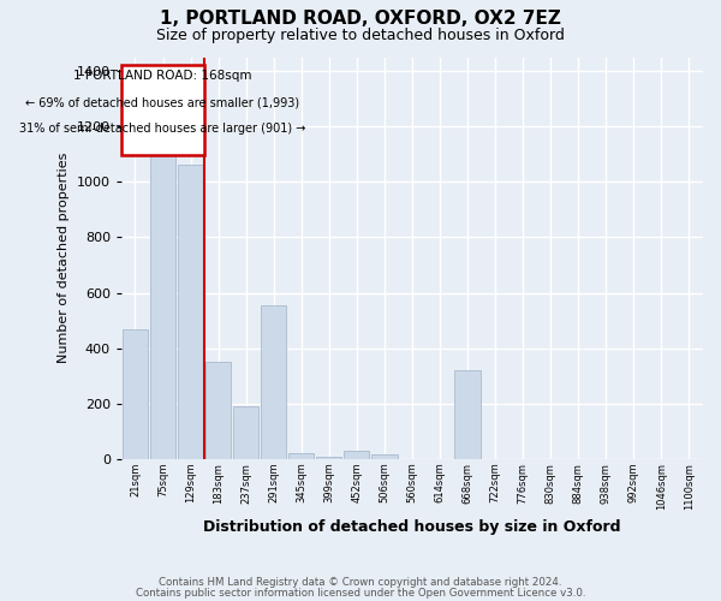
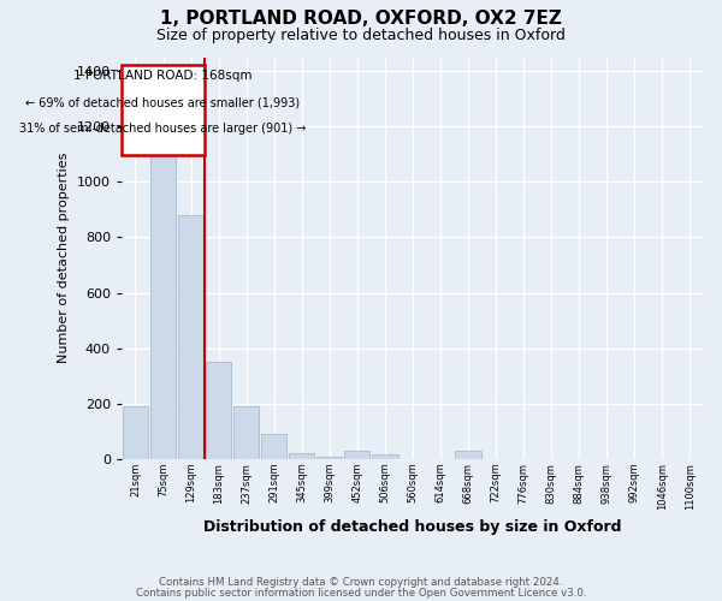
21sqm: 470 -> 190
129sqm: 1060 -> 880
291sqm: 555 -> 90
668sqm: 320 -> 30
